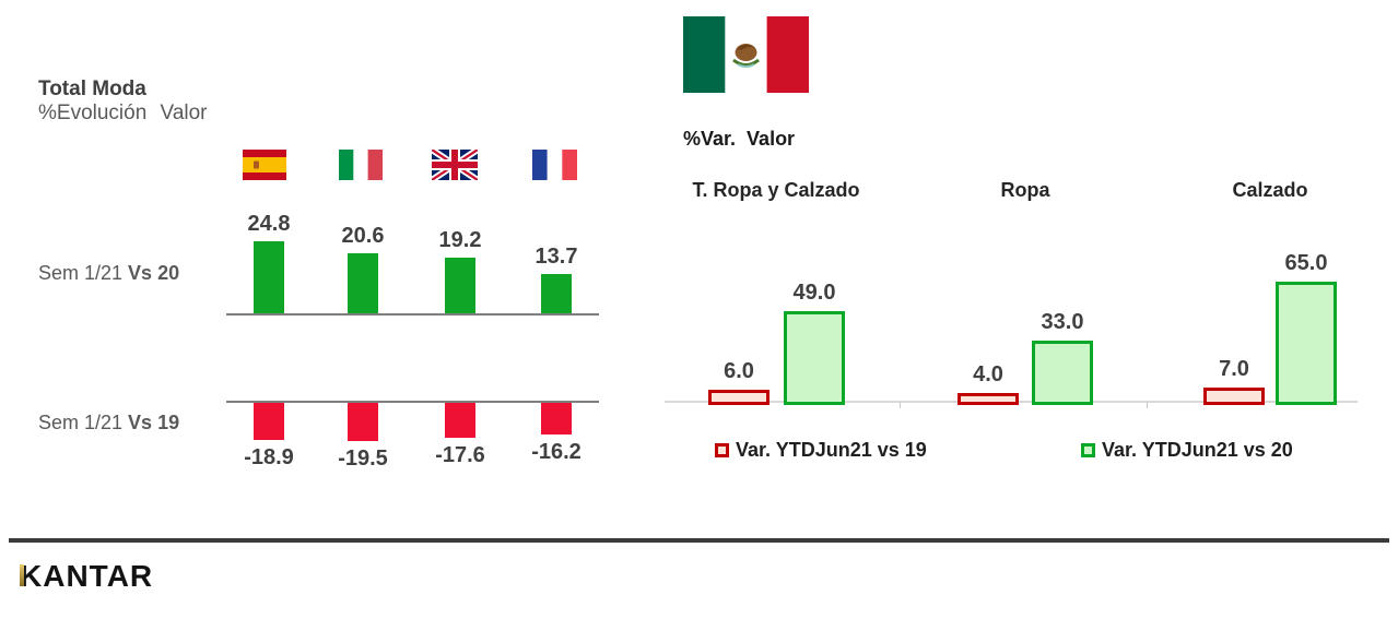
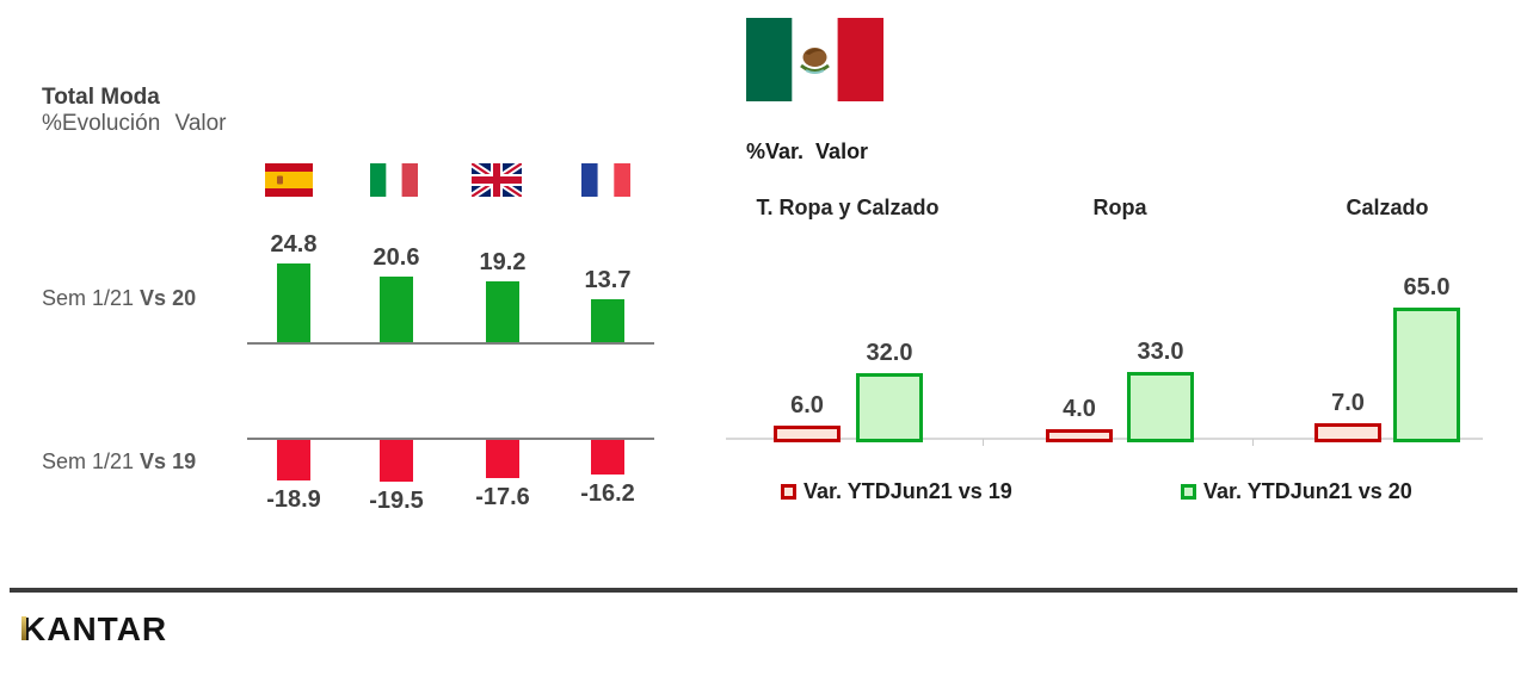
%Var. Valor/Var. YTDJun21 vs 20/T. Ropa y Calzado: 49.0 -> 32.0
